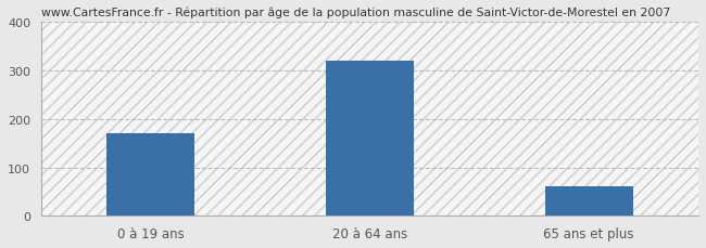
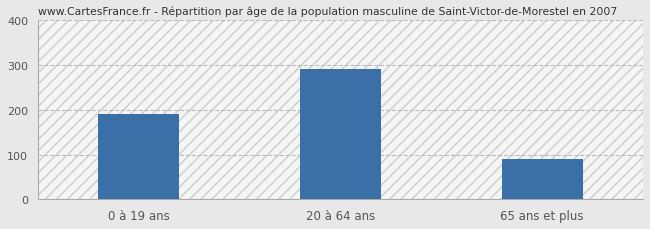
0 à 19 ans: 170 -> 190
20 à 64 ans: 319 -> 290
65 ans et plus: 60 -> 90
